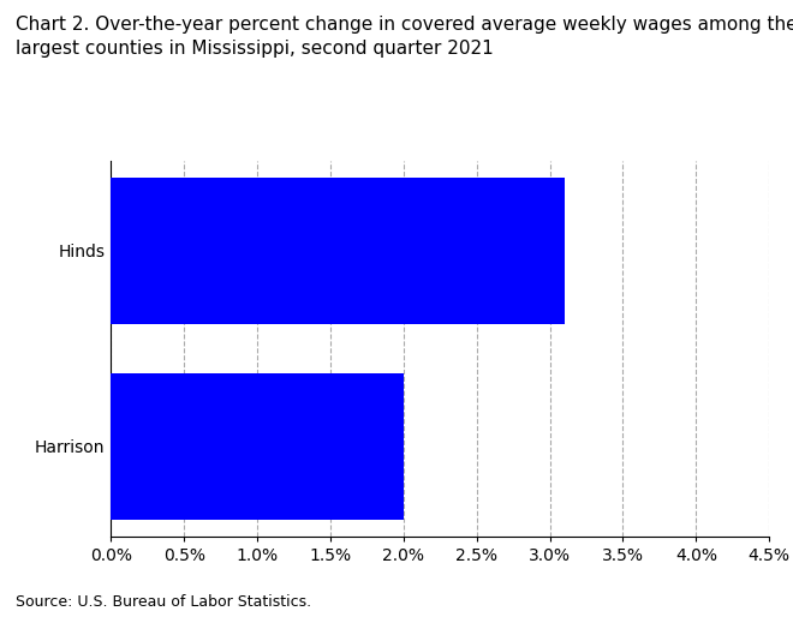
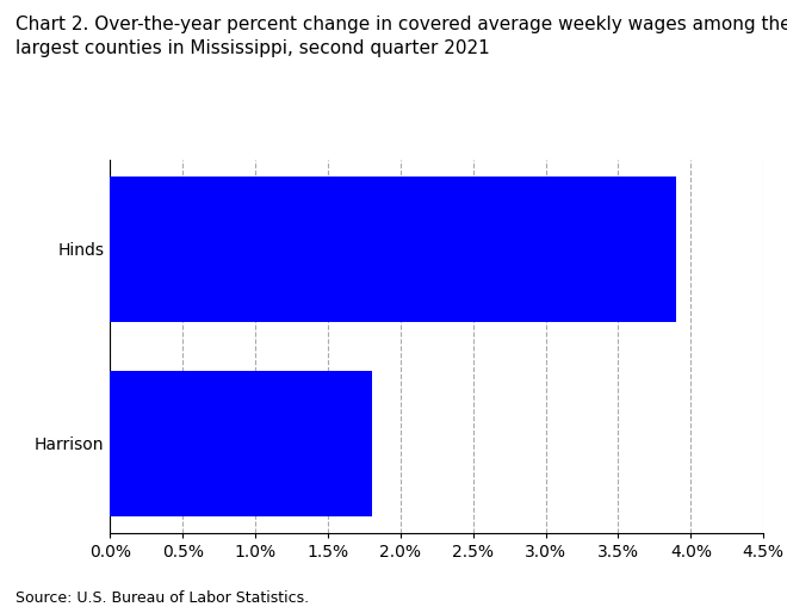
Hinds: 3.1% -> 3.9%
Harrison: 2.0% -> 1.8%
